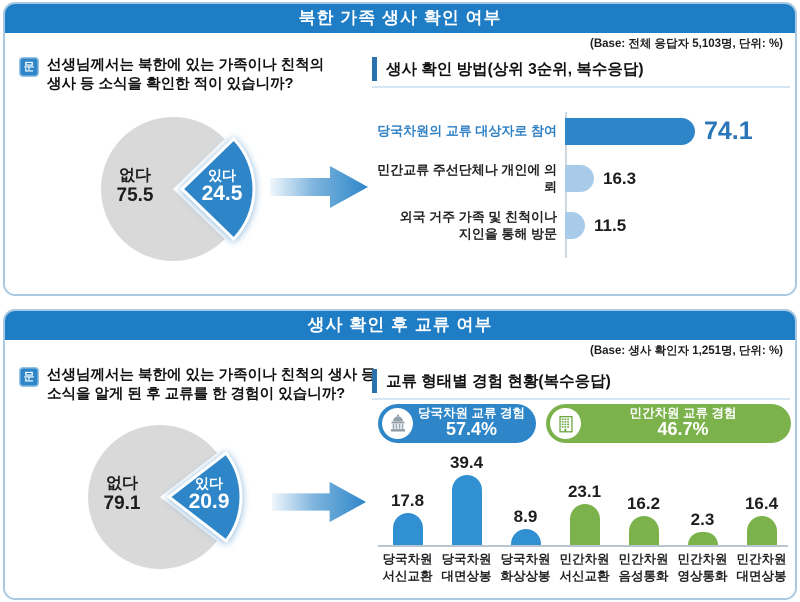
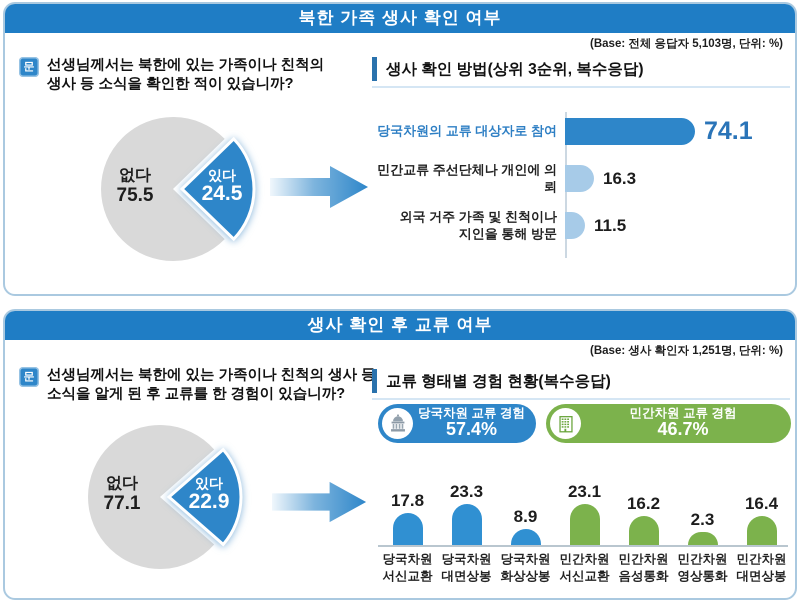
생사 확인 후 교류 여부/없다: 79.1 -> 77.1
생사 확인 후 교류 여부/있다: 20.9 -> 22.9
교류 형태별 경험 현황(복수응답)/당국차원 대면상봉: 39.4 -> 23.3
